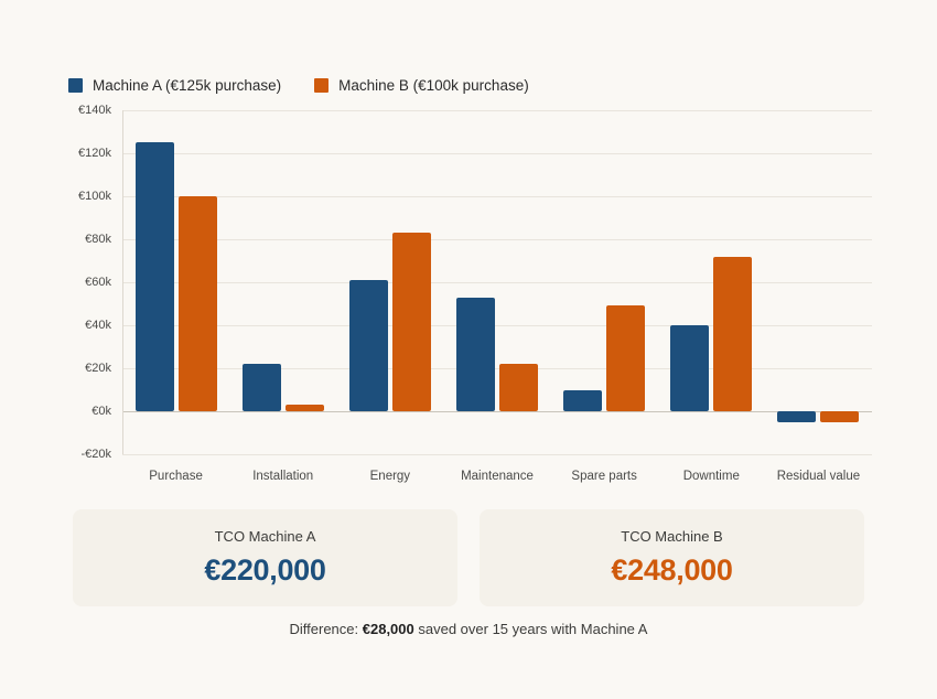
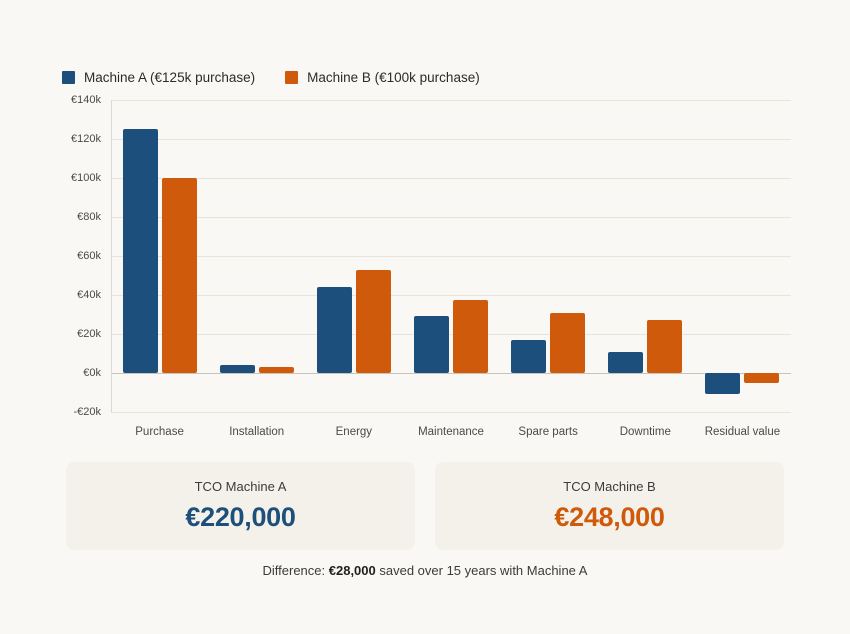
Machine A (€125k purchase)/Installation: €22k -> €4k
Machine A (€125k purchase)/Energy: €61k -> €44k
Machine B (€100k purchase)/Energy: €83k -> €53k
Machine A (€125k purchase)/Maintenance: €53k -> €29k
Machine B (€100k purchase)/Maintenance: €22k -> €38k
Machine A (€125k purchase)/Spare parts: €10k -> €17k
Machine B (€100k purchase)/Spare parts: €49k -> €31k
Machine A (€125k purchase)/Downtime: €40k -> €11k
Machine B (€100k purchase)/Downtime: €72k -> €27k
Machine A (€125k purchase)/Residual value: -€5k -> -€11k
